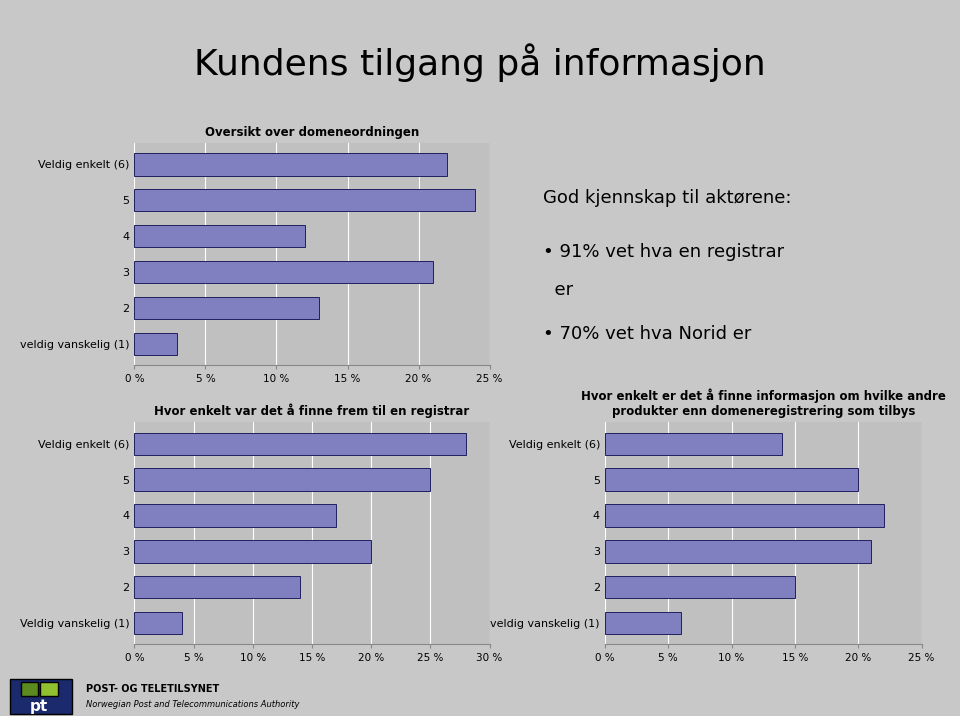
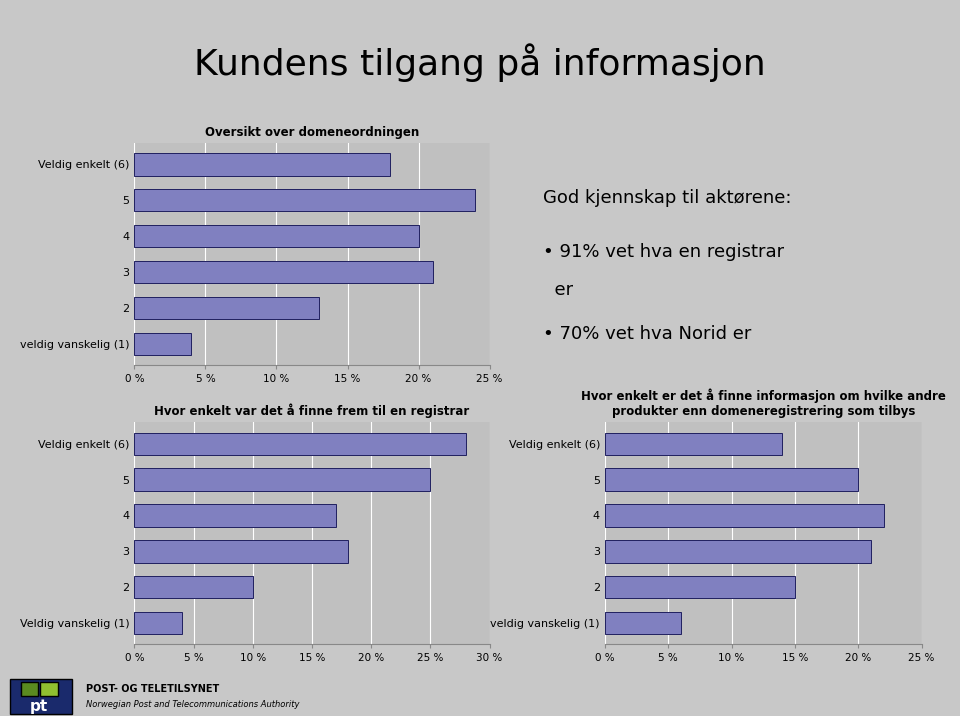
Oversikt over domeneordningen/Veldig enkelt (6): 22 % -> 18 %
Oversikt over domeneordningen/4: 12 % -> 20 %
Oversikt over domeneordningen/veldig vanskelig (1): 3 % -> 4 %
Hvor enkelt var det å finne frem til en registrar/3: 20 % -> 18 %
Hvor enkelt var det å finne frem til en registrar/2: 14 % -> 10 %
